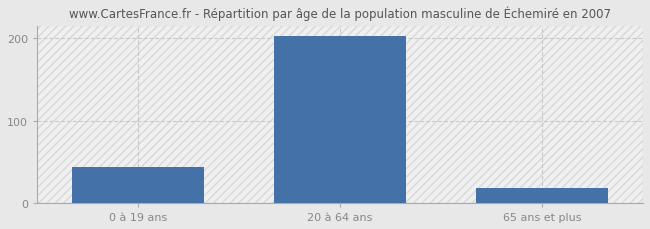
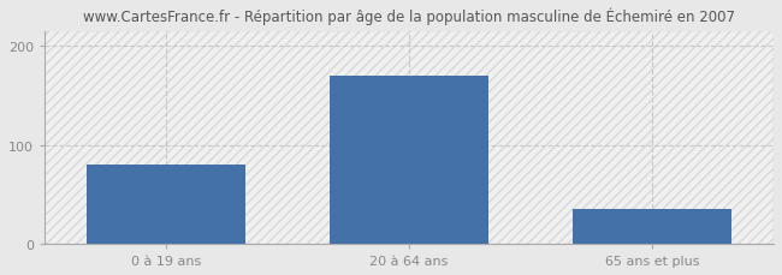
0 à 19 ans: 44 -> 80
20 à 64 ans: 202 -> 170
65 ans et plus: 18 -> 35
